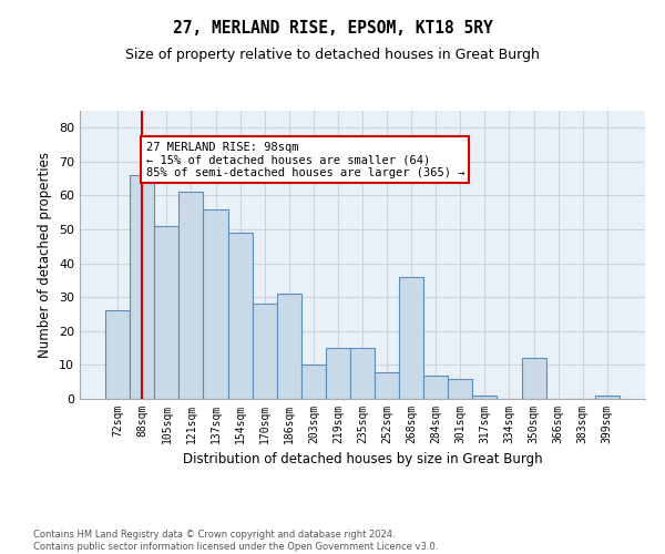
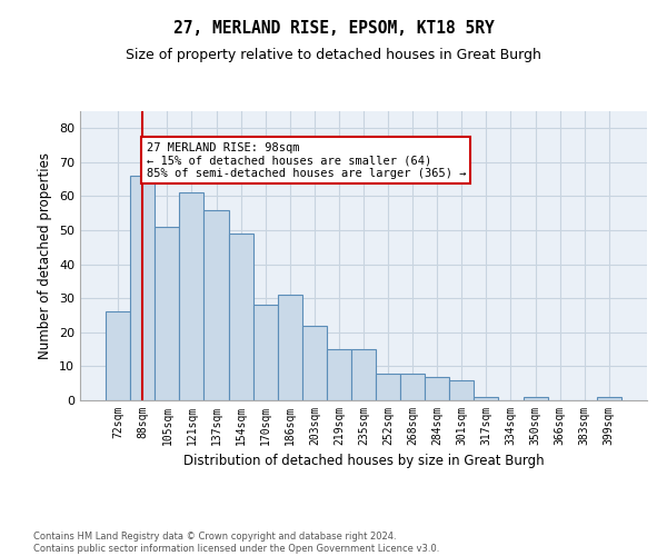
203sqm: 10 -> 22
268sqm: 36 -> 8
350sqm: 12 -> 1
